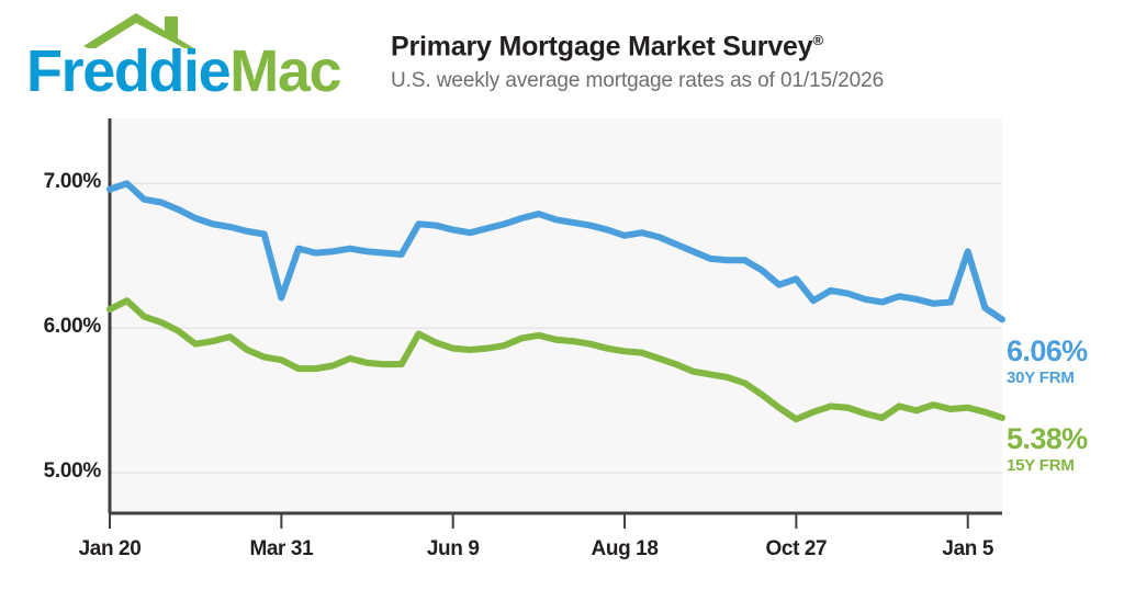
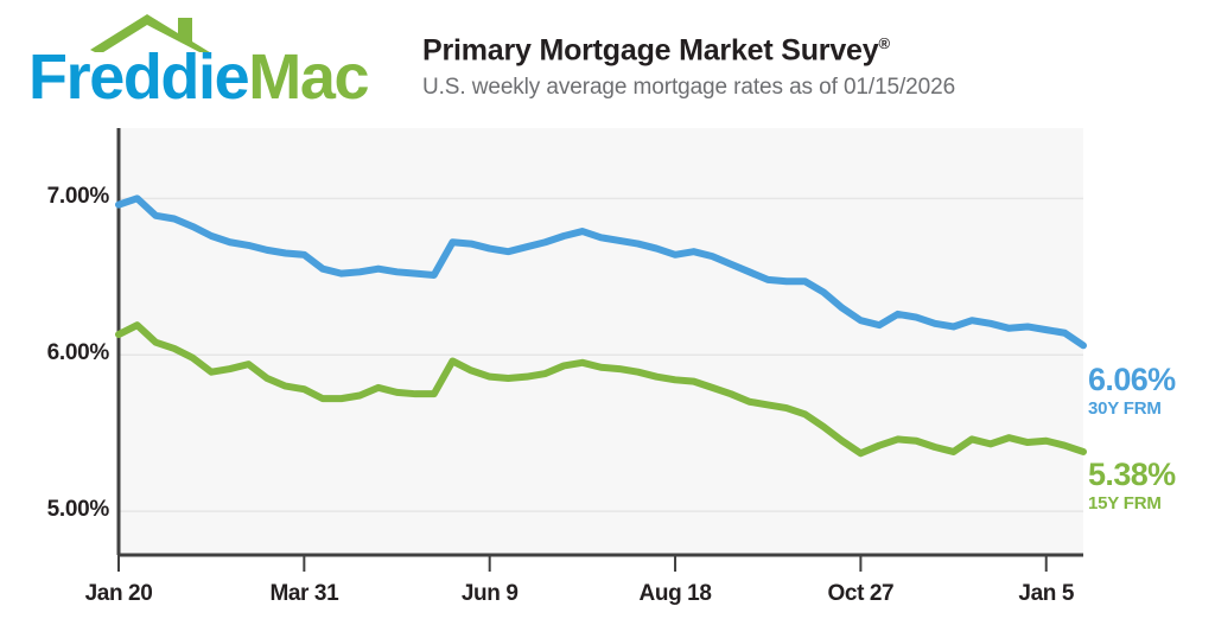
30Y FRM/Mar 31: 6.21% -> 6.64%
30Y FRM/Oct 27: 6.34% -> 6.22%
30Y FRM/Jan 5: 6.53% -> 6.16%
